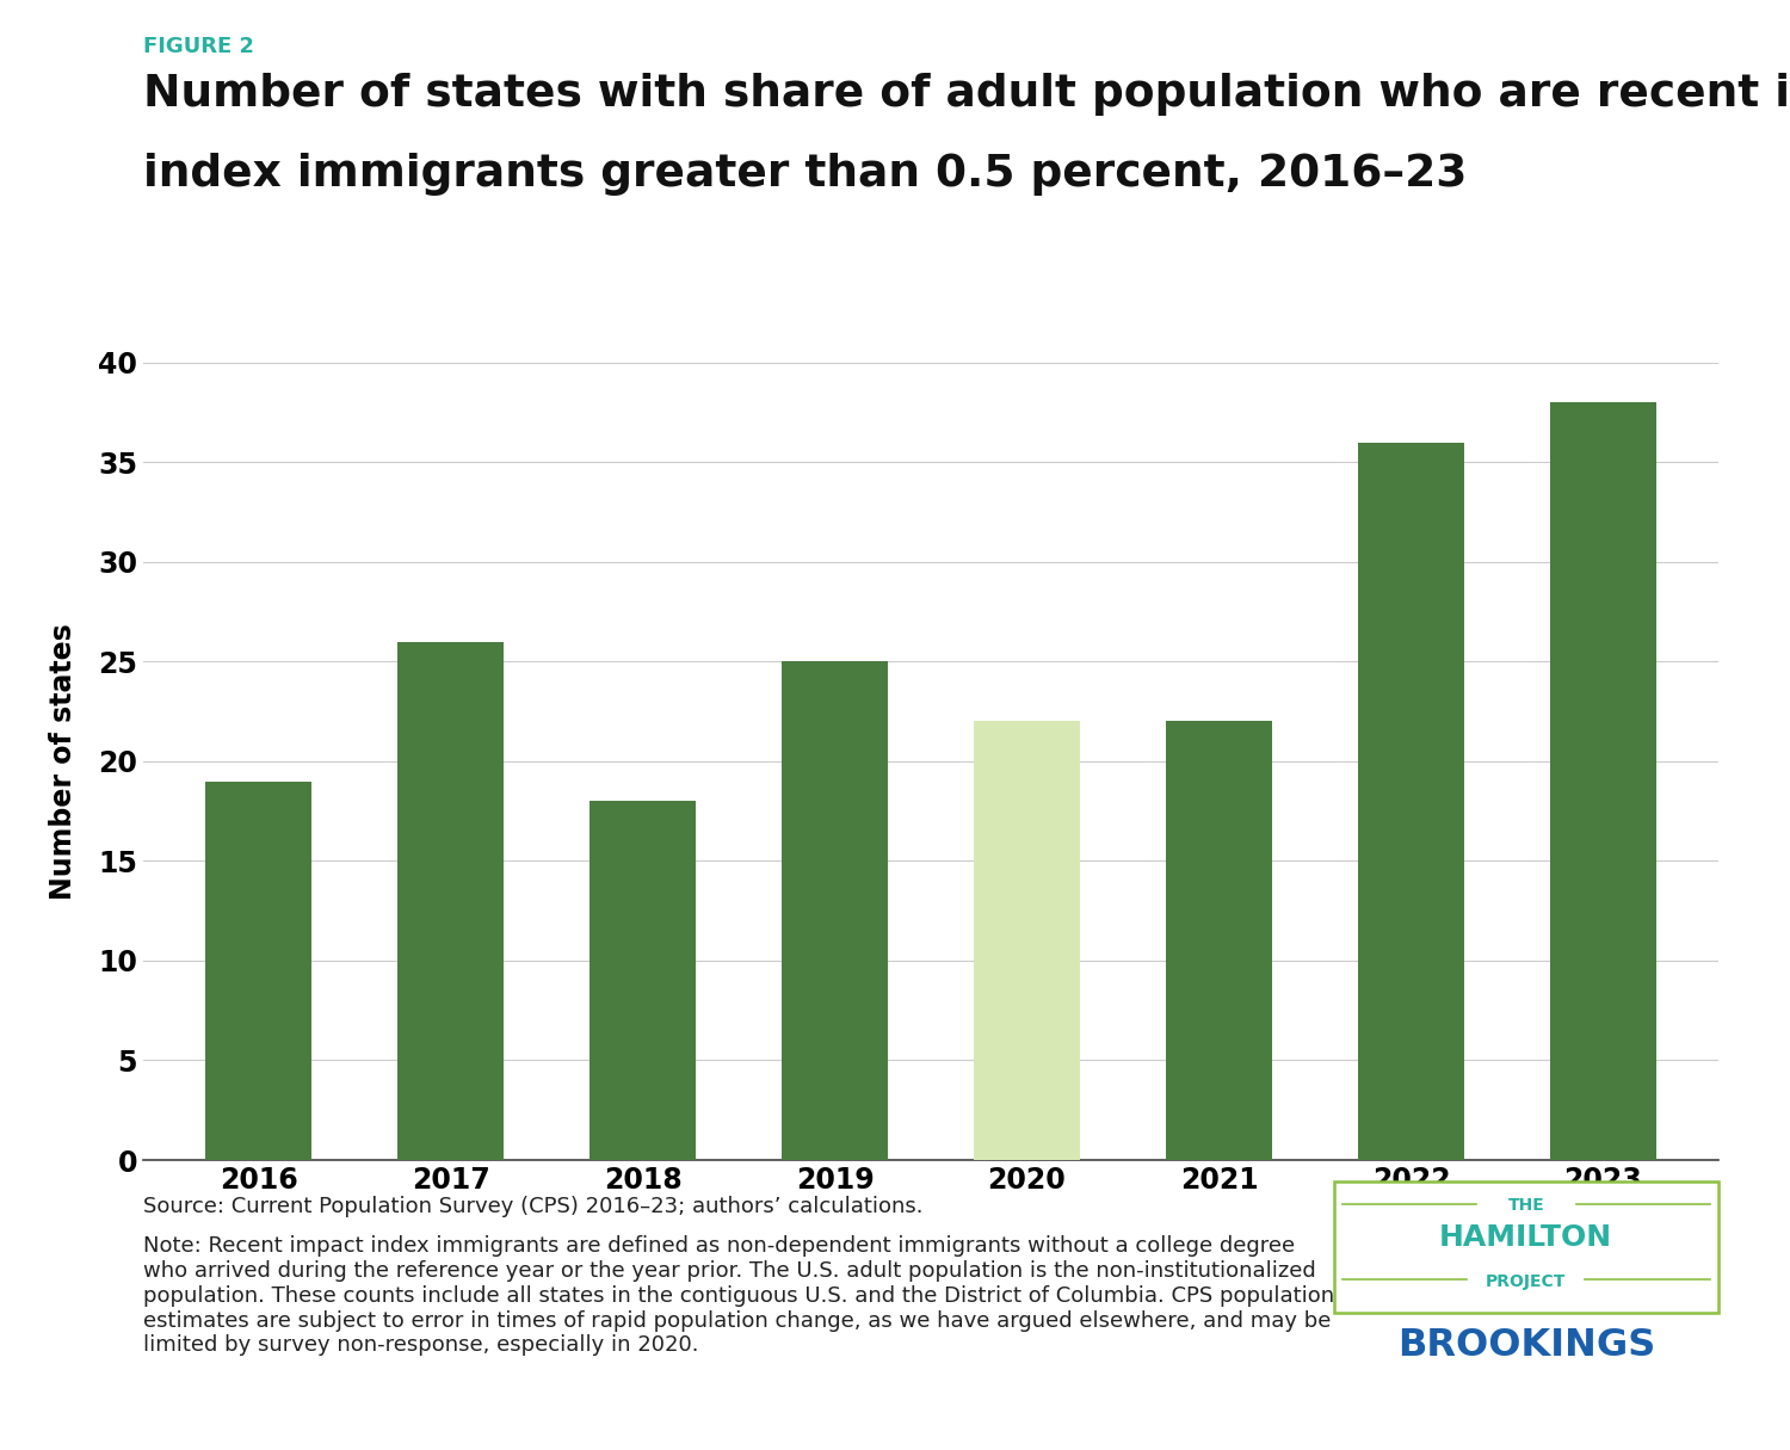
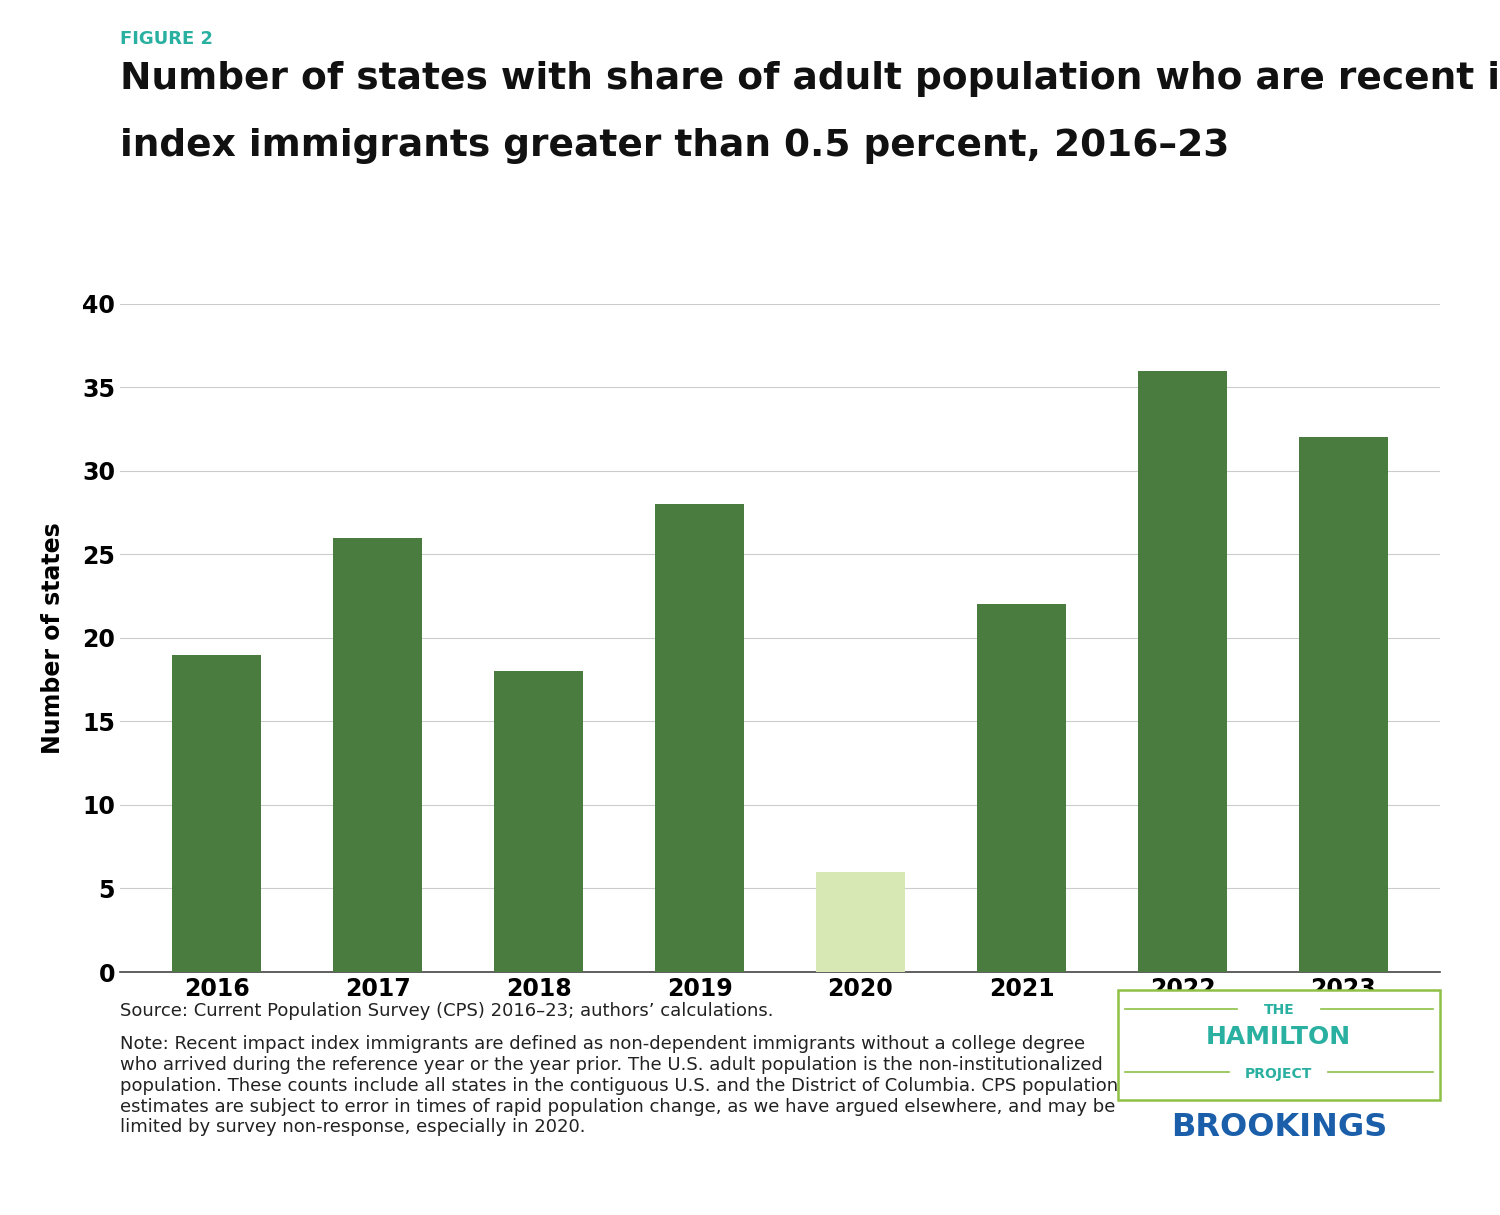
2019: 25 -> 28
2020: 22 -> 6
2023: 38 -> 32
